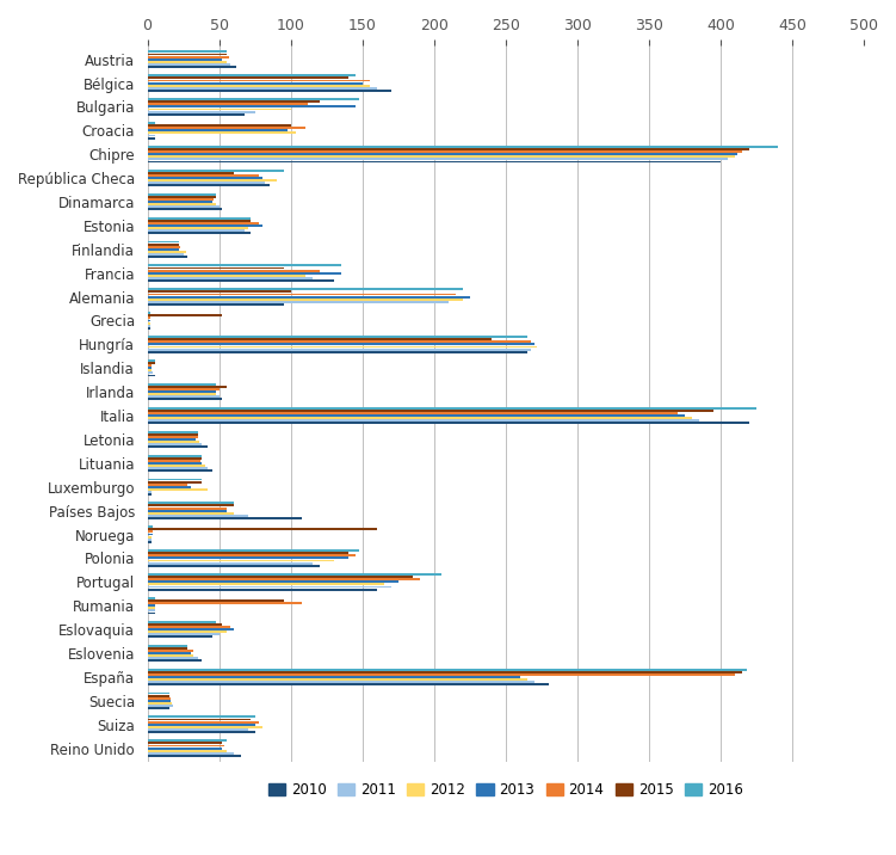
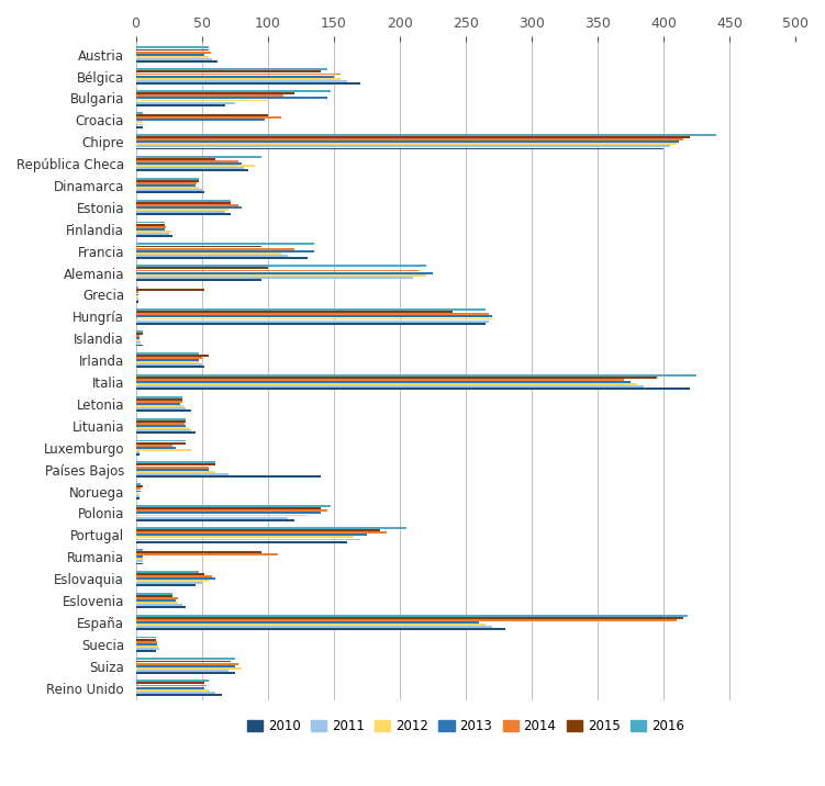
2012/Croacia: 104 -> 5
2010/Países Bajos: 108 -> 140
2015/Noruega: 160 -> 5
